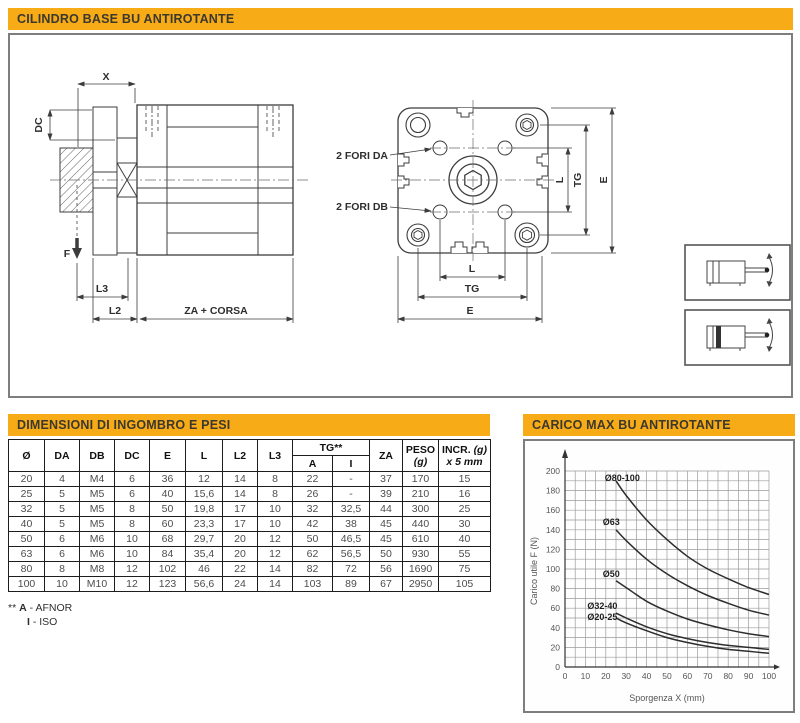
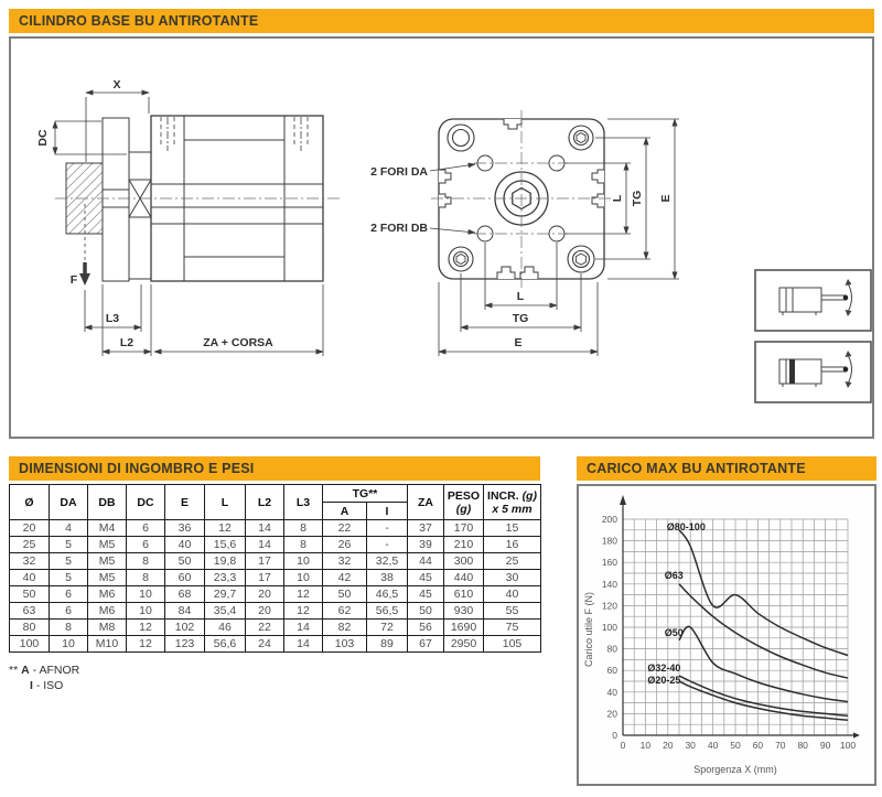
Ø50/30: 80 -> 100
Ø80-100/40: 150 -> 120
